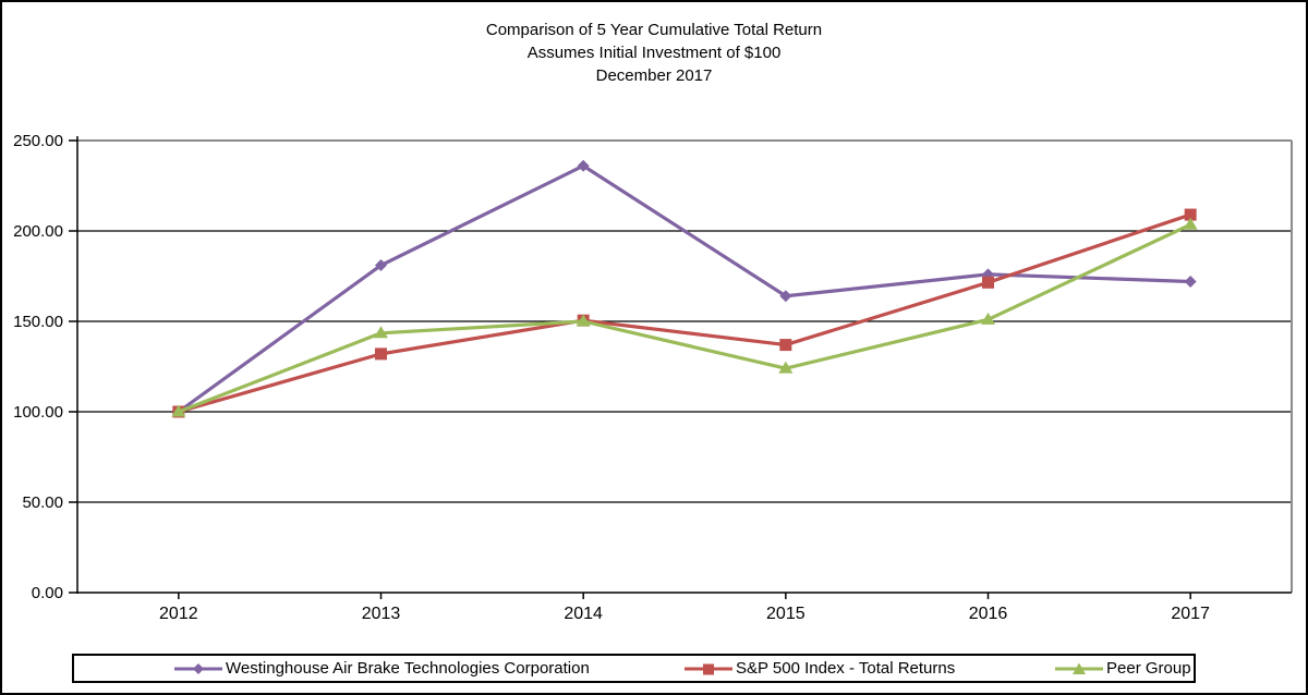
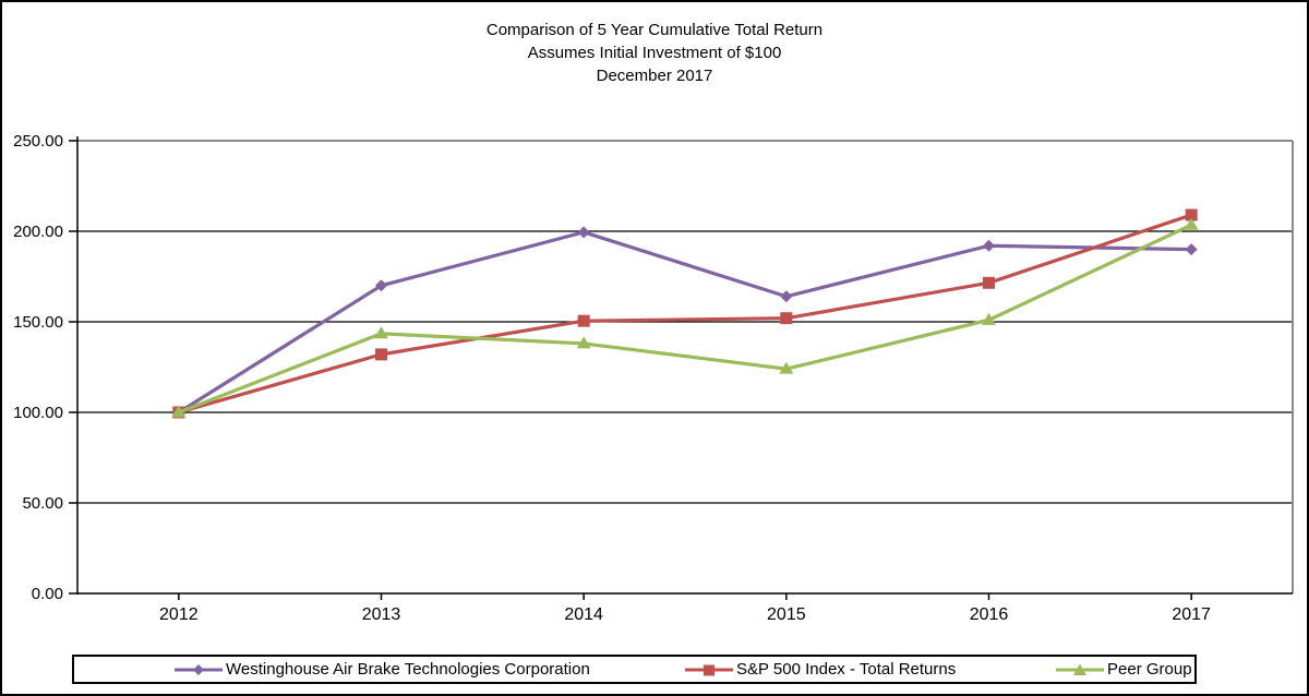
Westinghouse Air Brake Technologies Corporation/2013: 181 -> 170
Westinghouse Air Brake Technologies Corporation/2014: 236 -> 200
Peer Group/2014: 150 -> 138
S&P 500 Index - Total Returns/2015: 137 -> 152
Westinghouse Air Brake Technologies Corporation/2016: 176 -> 192
Westinghouse Air Brake Technologies Corporation/2017: 172 -> 190
